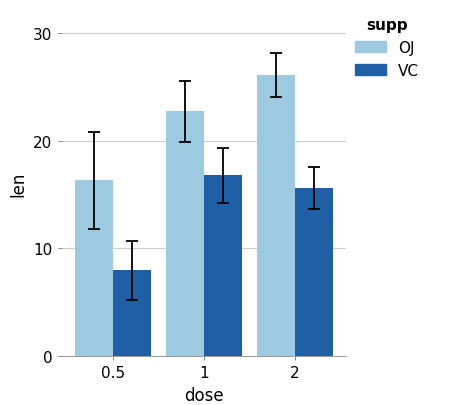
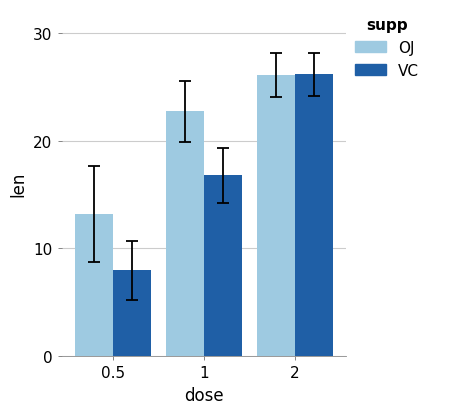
OJ/0.5: 16.3 -> 13.2
VC/2: 15.6 -> 26.1
